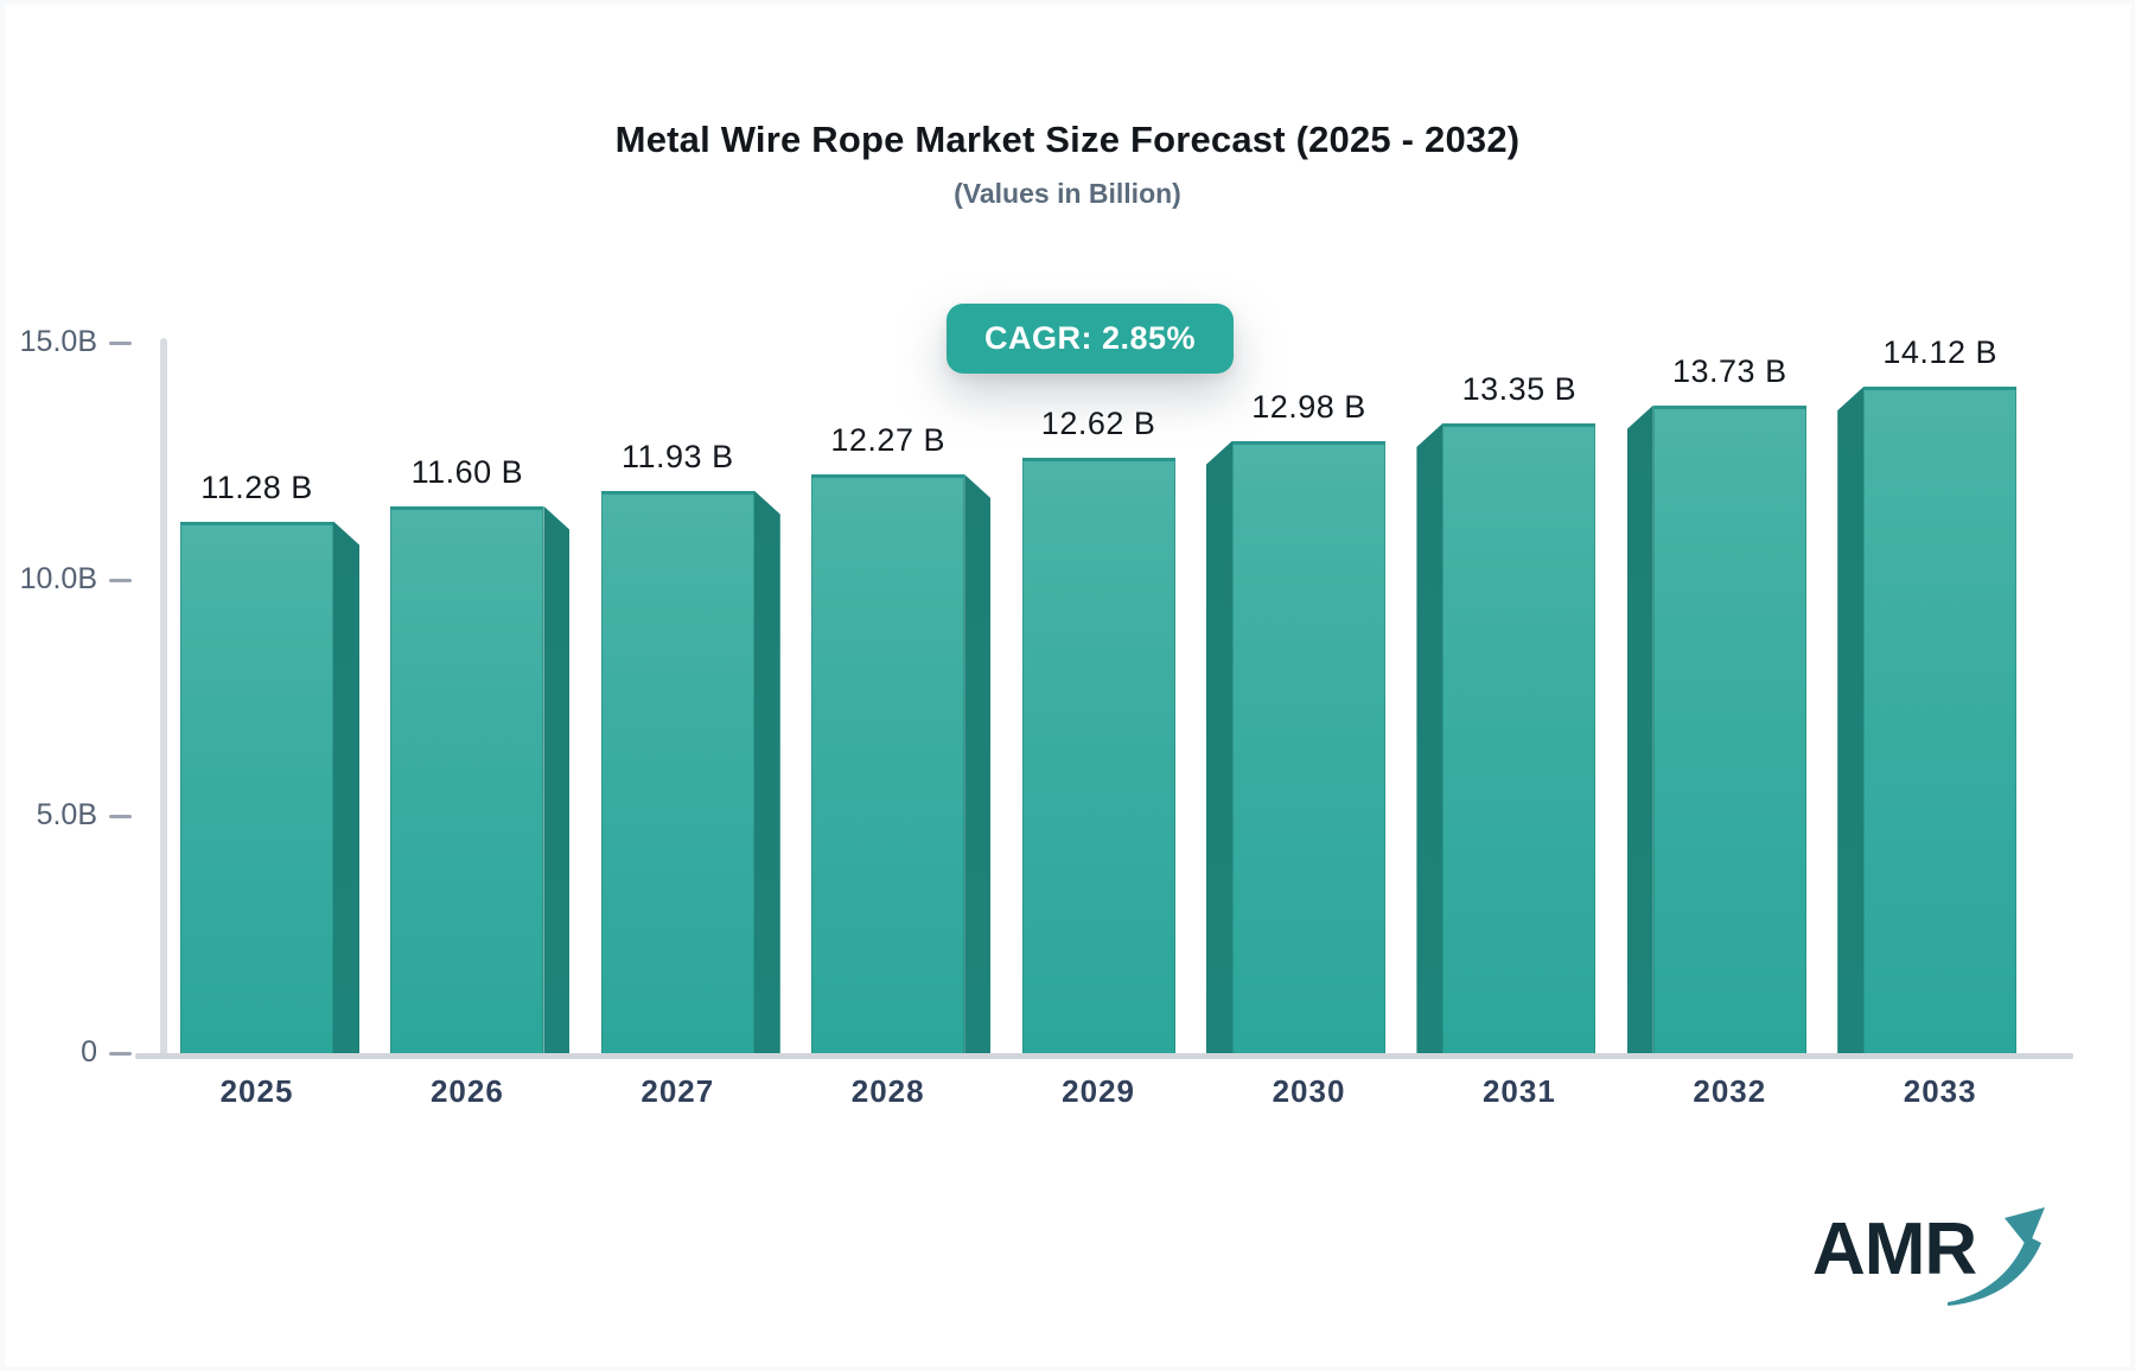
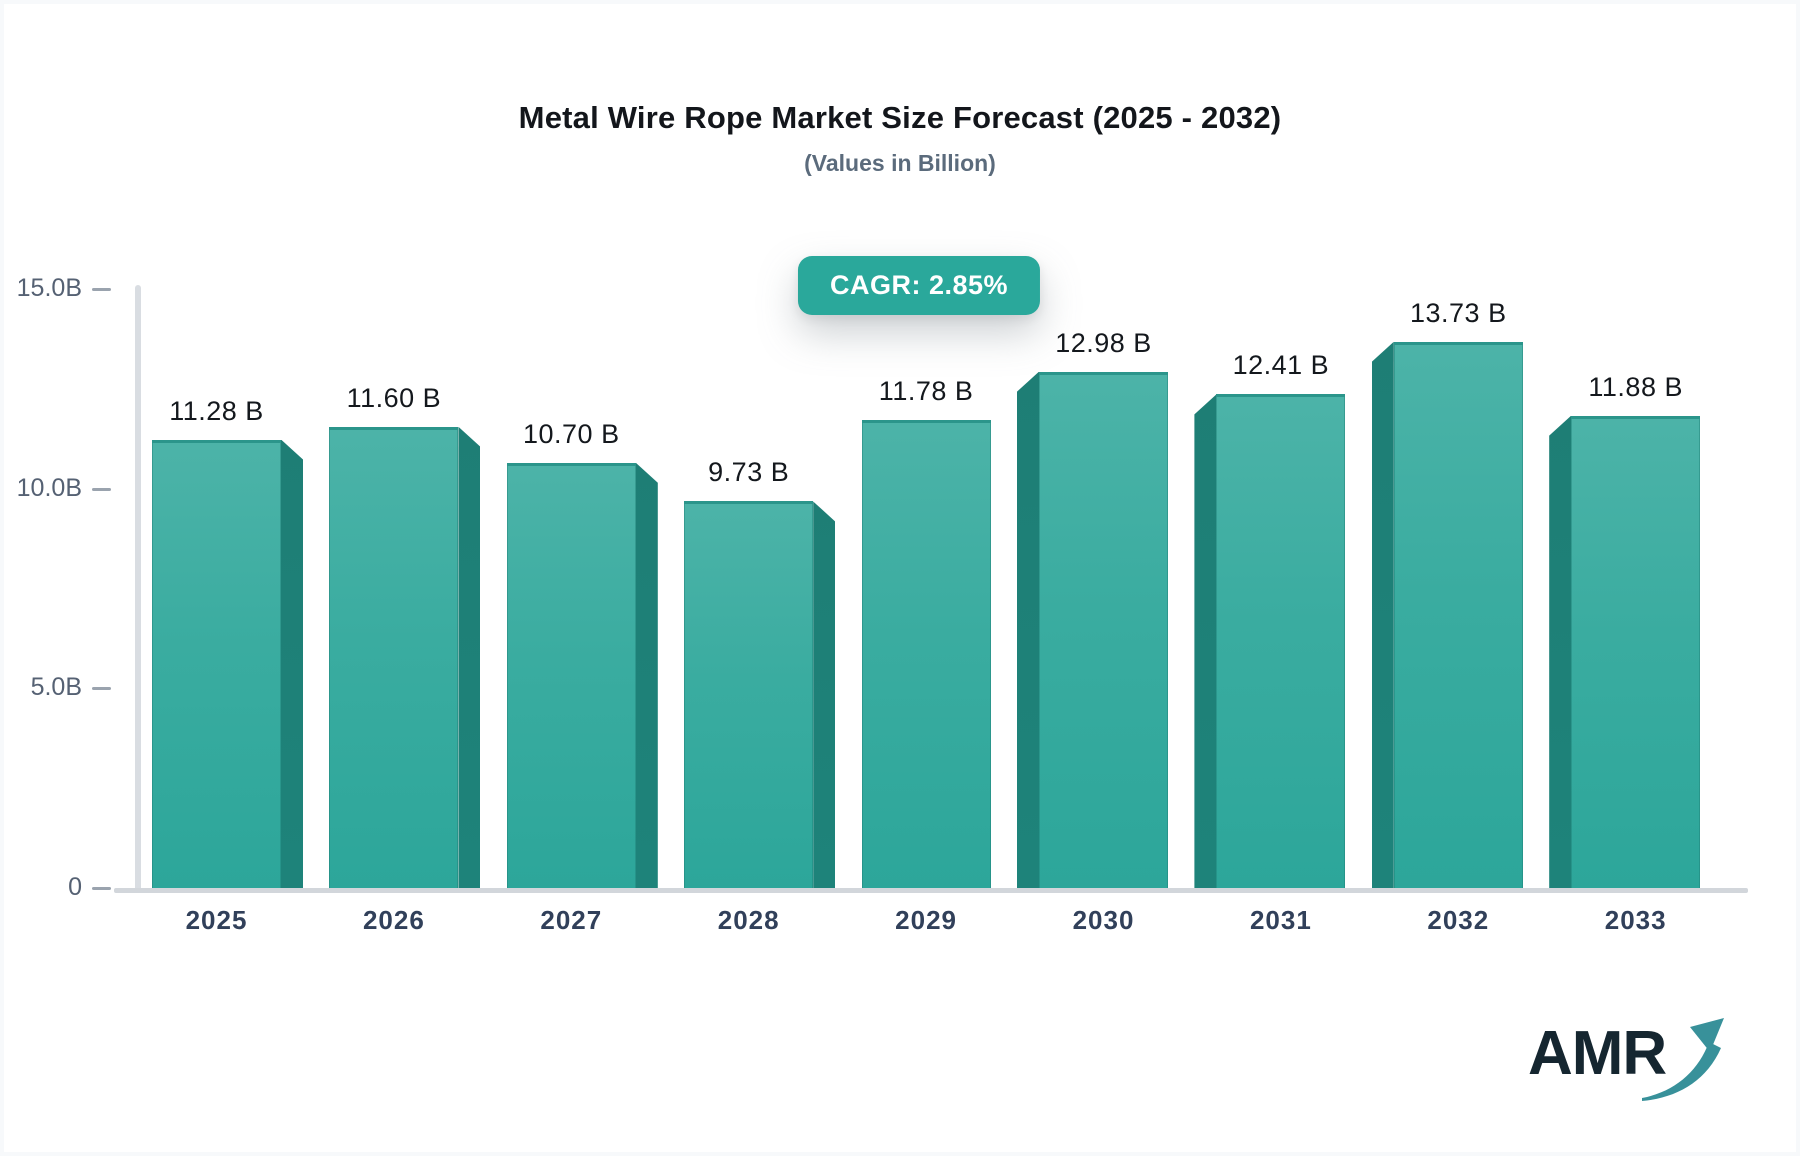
2027: 11.93 -> 10.70
2028: 12.27 -> 9.73
2029: 12.62 -> 11.78
2031: 13.35 -> 12.41
2033: 14.12 -> 11.88
